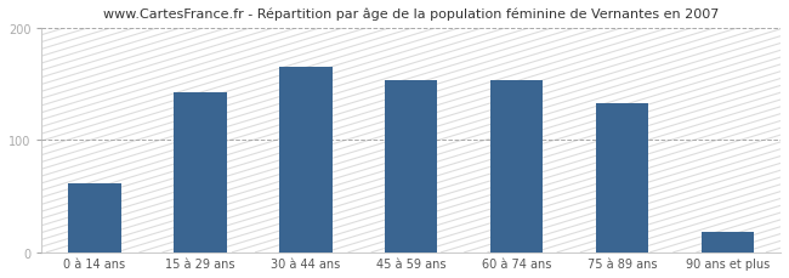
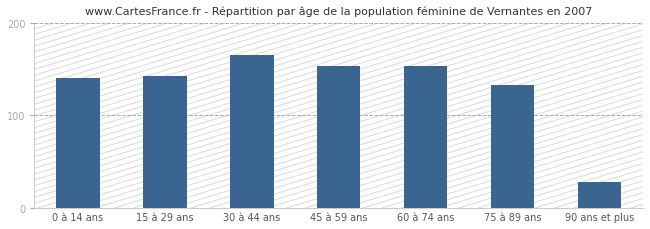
0 à 14 ans: 62 -> 140
90 ans et plus: 18 -> 28
